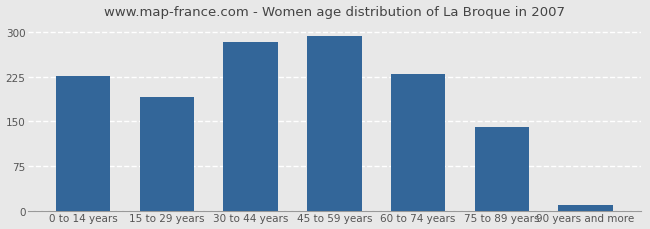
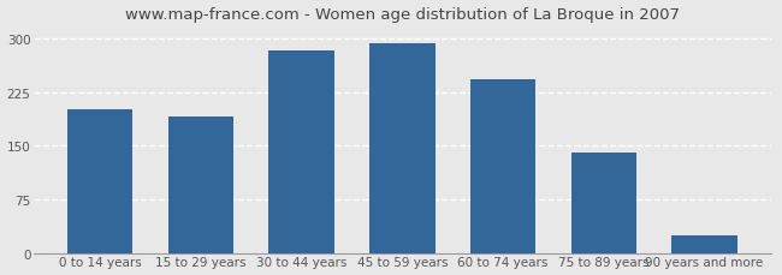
0 to 14 years: 226 -> 200
60 to 74 years: 230 -> 242
90 years and more: 10 -> 24
